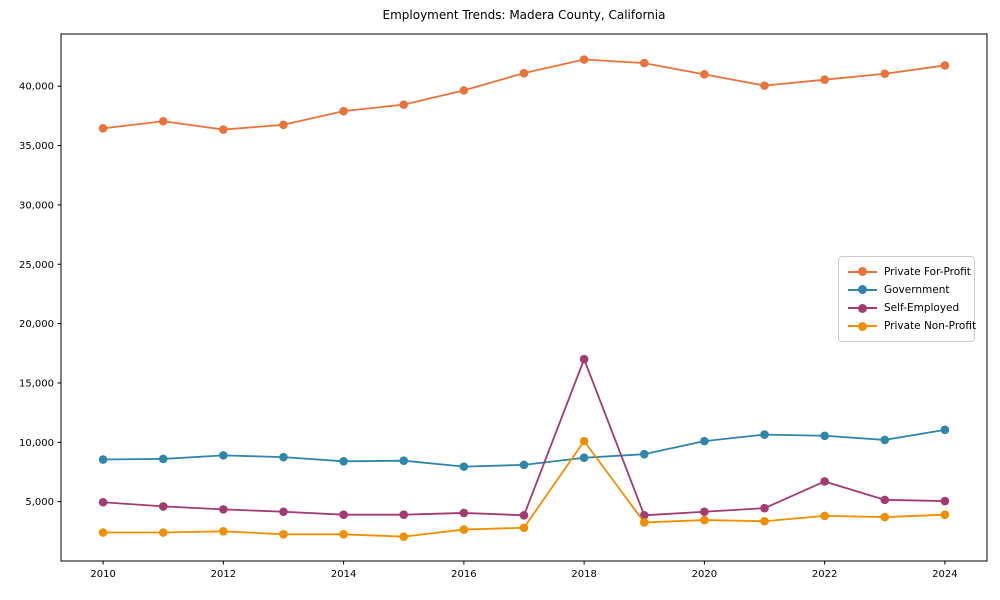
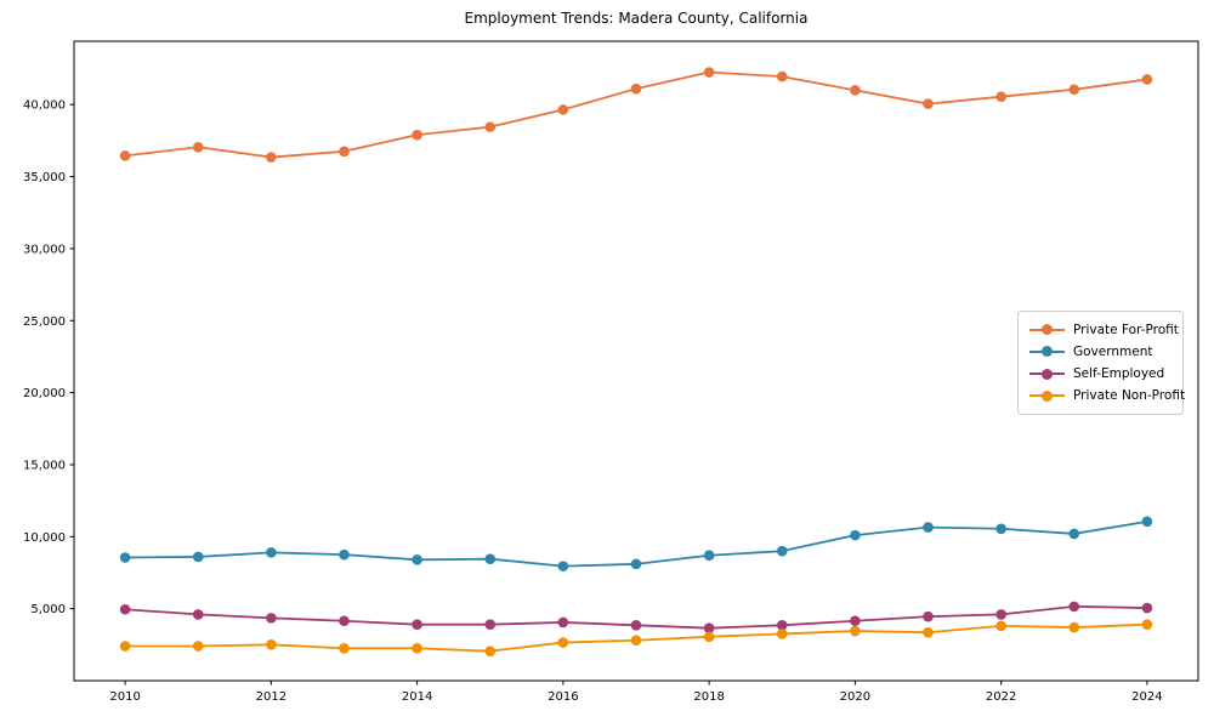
Self-Employed/2018: 17000 -> 3600
Private Non-Profit/2018: 10100 -> 3000
Self-Employed/2022: 6700 -> 4600
